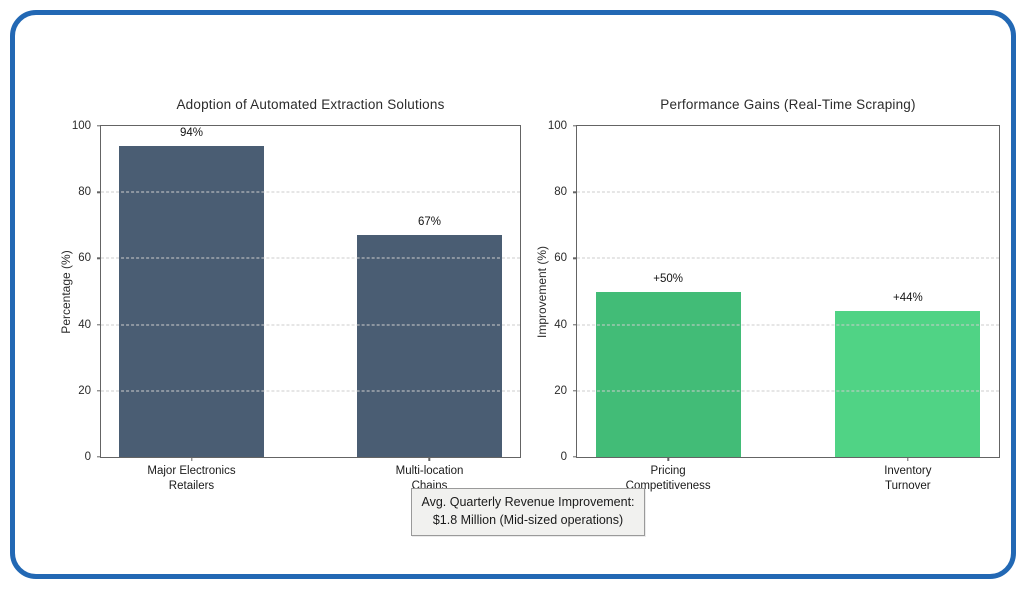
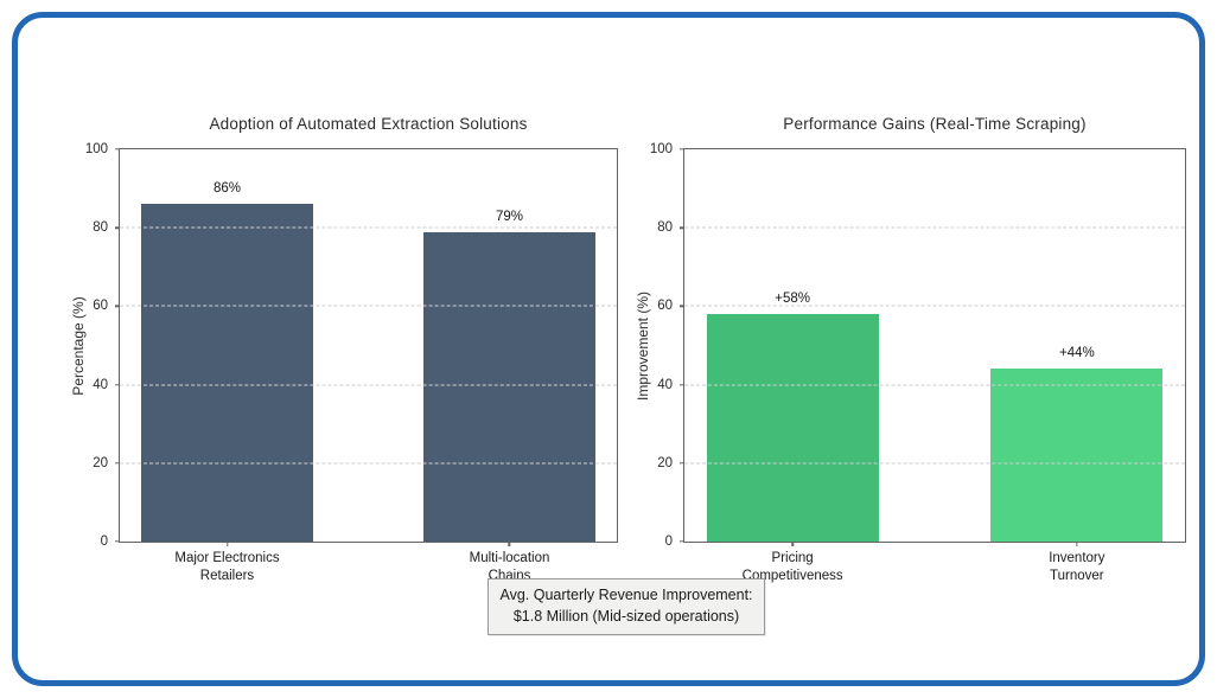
Adoption of Automated Extraction Solutions/Major Electronics Retailers: 94% -> 86%
Adoption of Automated Extraction Solutions/Multi-location Chains: 67% -> 79%
Performance Gains (Real-Time Scraping)/Pricing Competitiveness: +50% -> +58%
